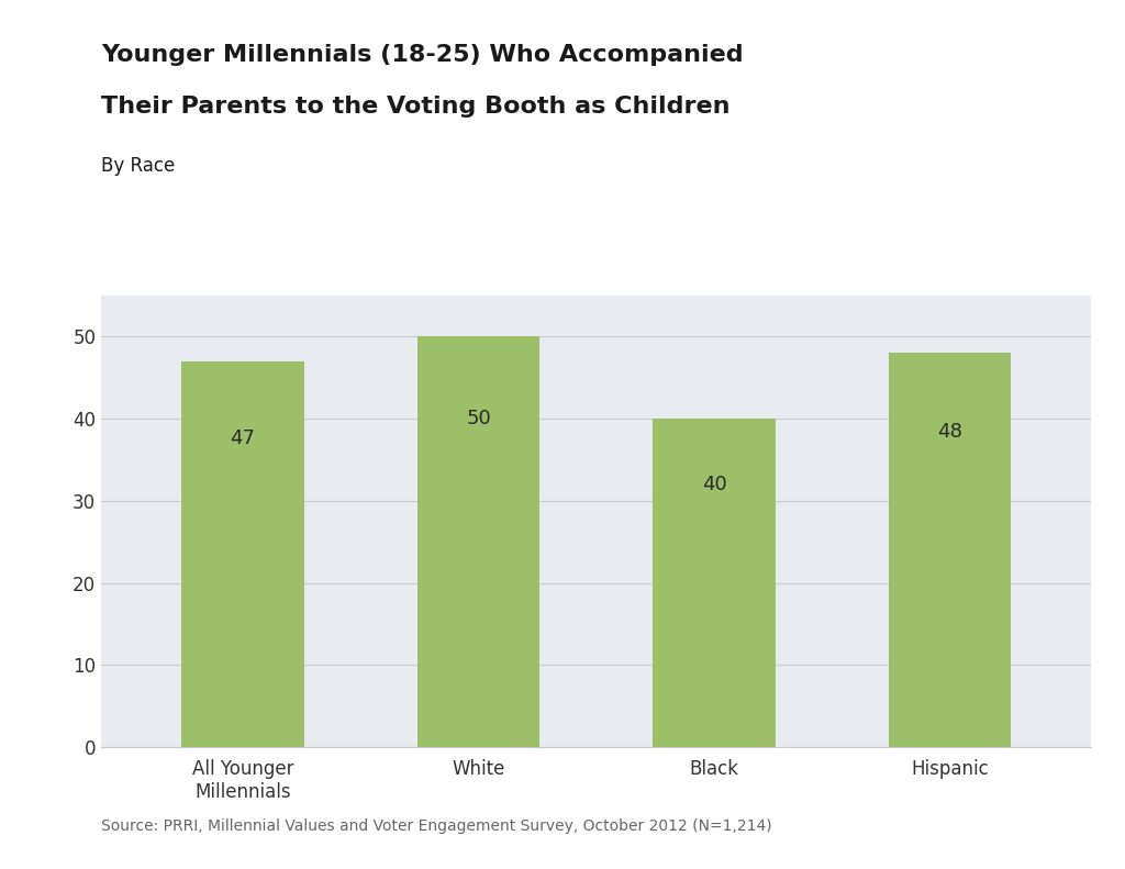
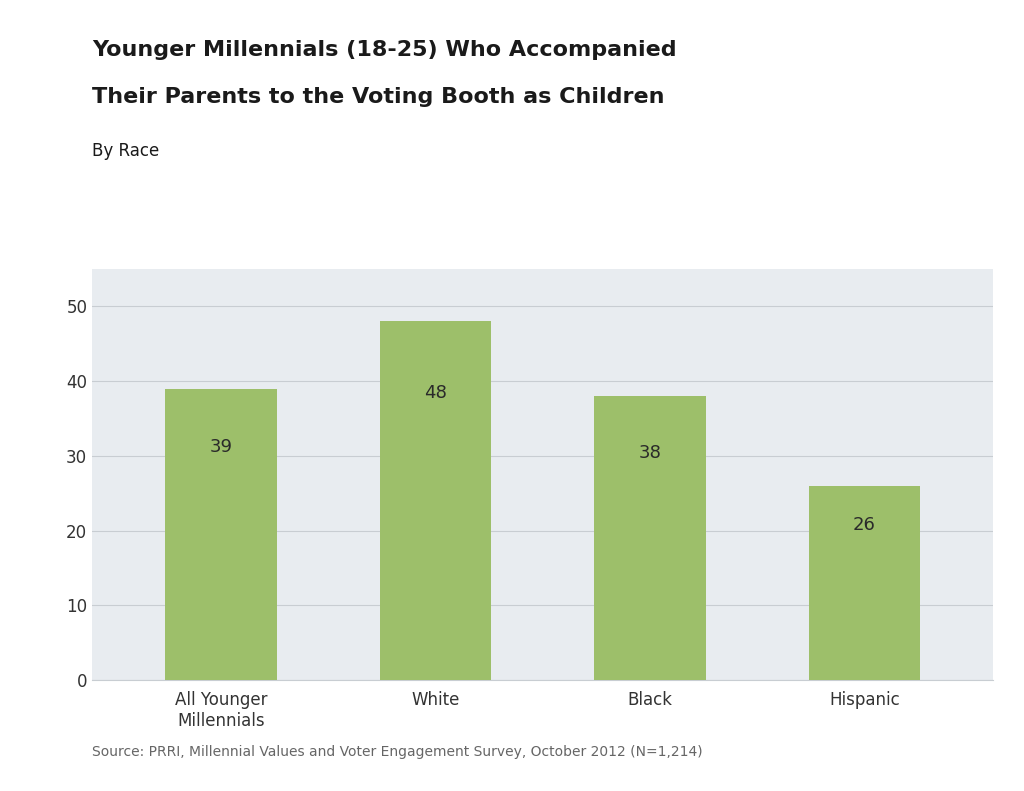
All Younger Millennials: 47 -> 39
White: 50 -> 48
Black: 40 -> 38
Hispanic: 48 -> 26
